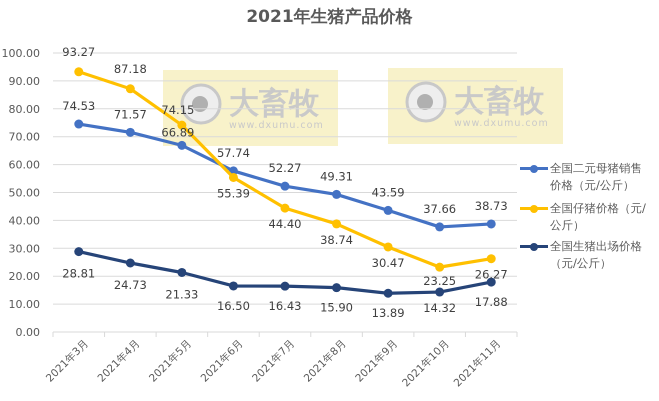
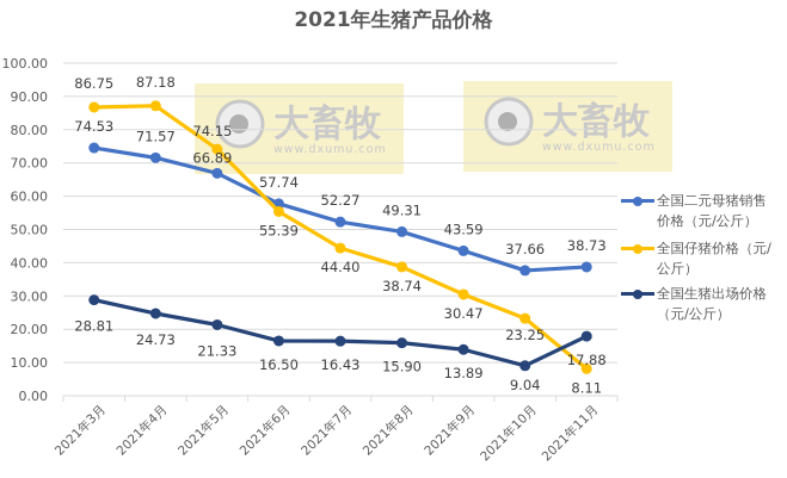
全国仔猪价格（元/公斤）/2021年3月: 93.27 -> 86.75
全国生猪出场价格（元/公斤）/2021年10月: 14.32 -> 9.04
全国仔猪价格（元/公斤）/2021年11月: 26.27 -> 8.11
